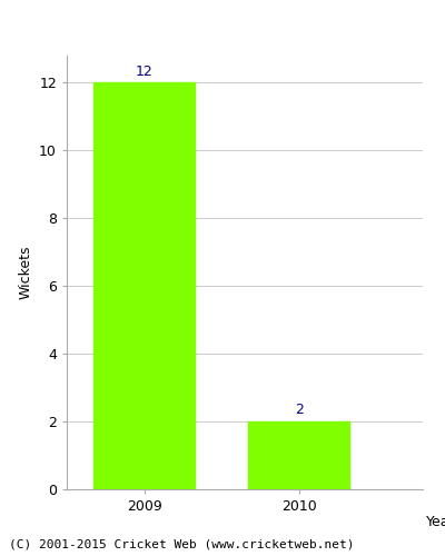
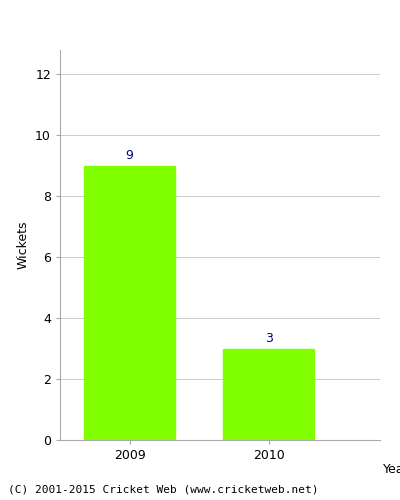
2009: 12 -> 9
2010: 2 -> 3
